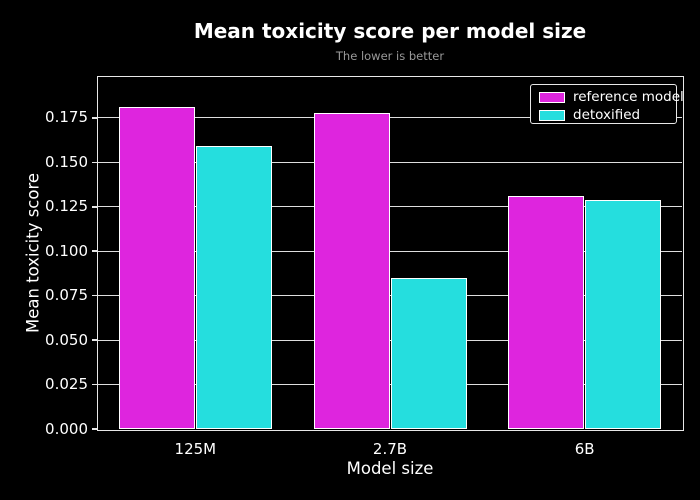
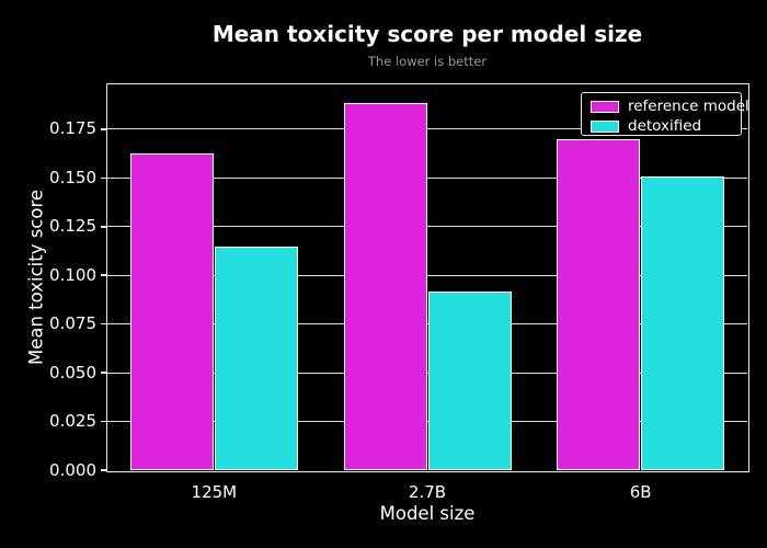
reference model/125M: 0.181 -> 0.163
detoxified/125M: 0.159 -> 0.115
reference model/2.7B: 0.178 -> 0.188
detoxified/2.7B: 0.085 -> 0.092
reference model/6B: 0.131 -> 0.170
detoxified/6B: 0.129 -> 0.151
